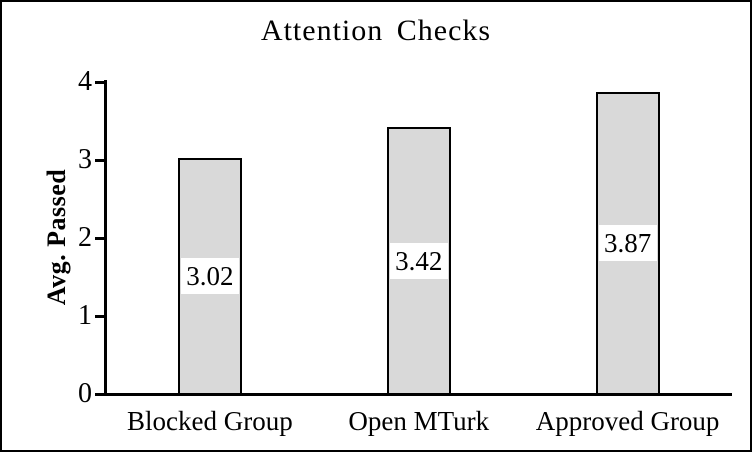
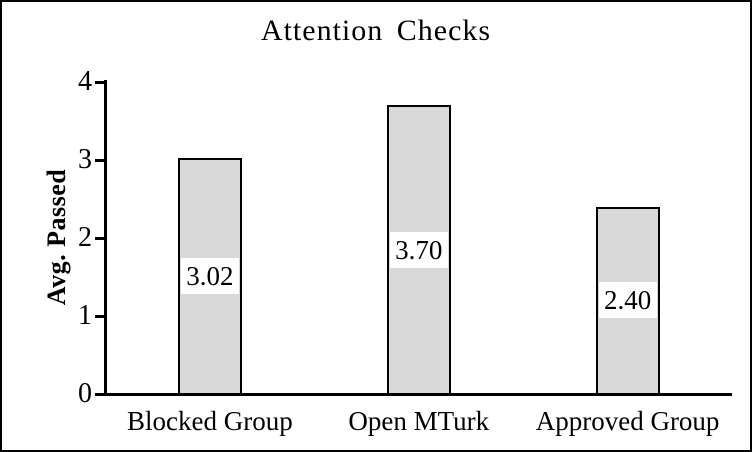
Open MTurk: 3.42 -> 3.70
Approved Group: 3.87 -> 2.40
